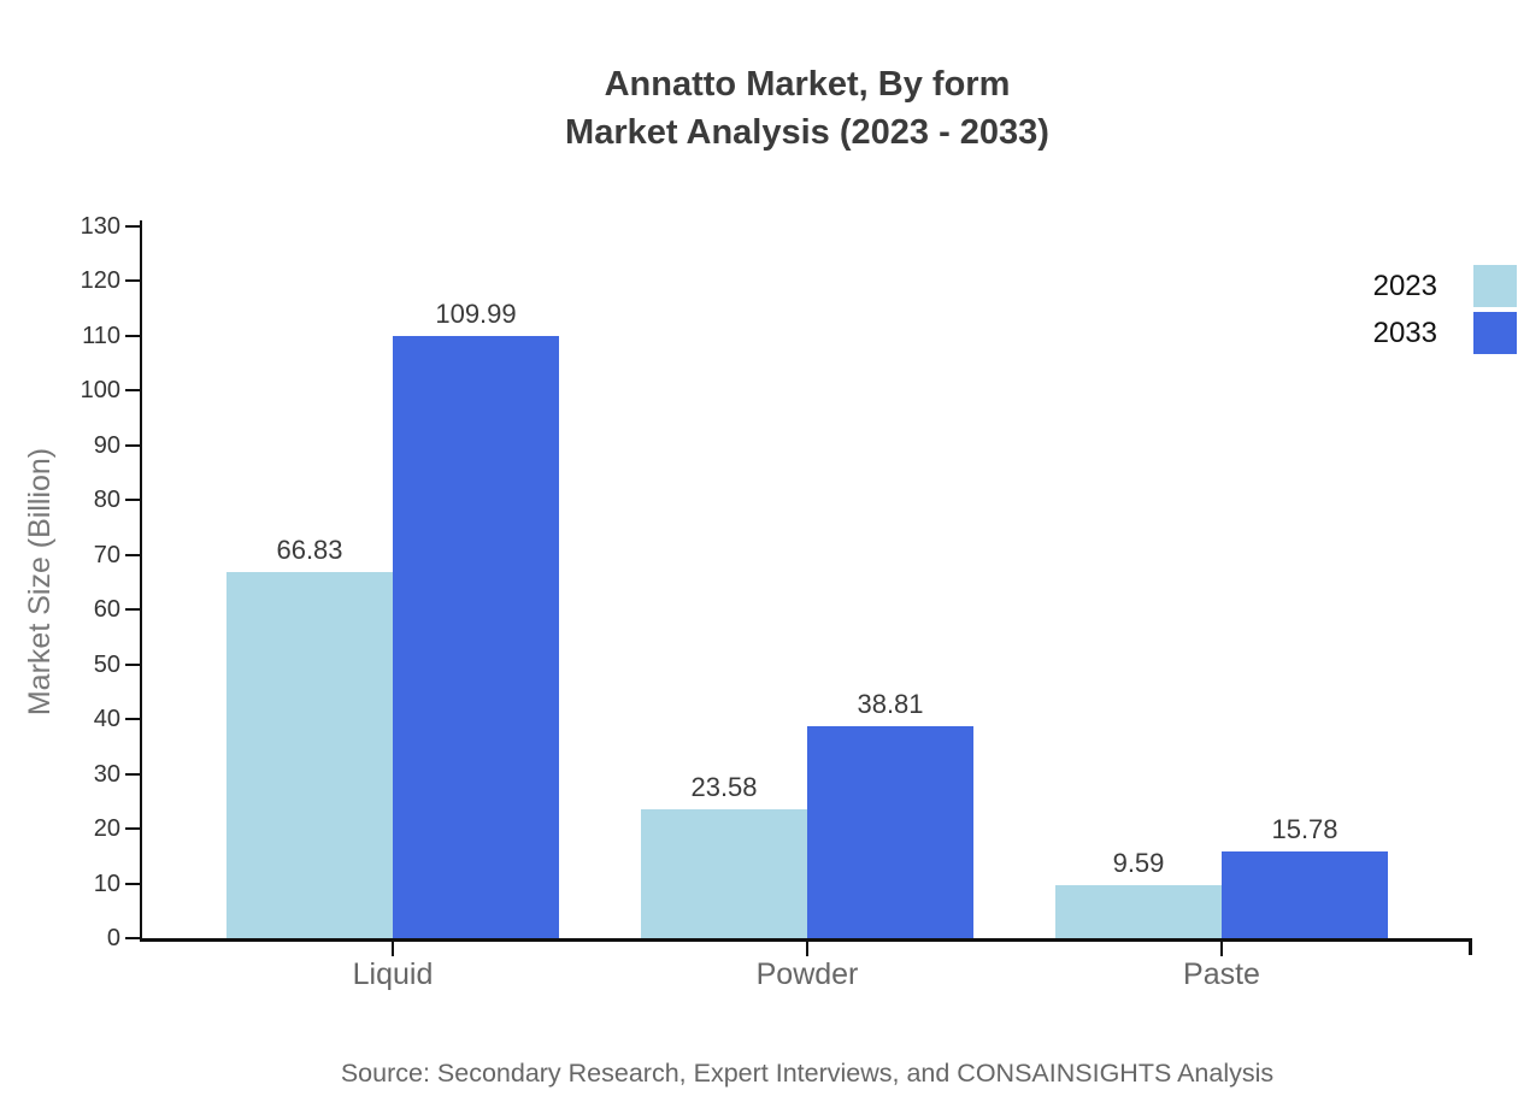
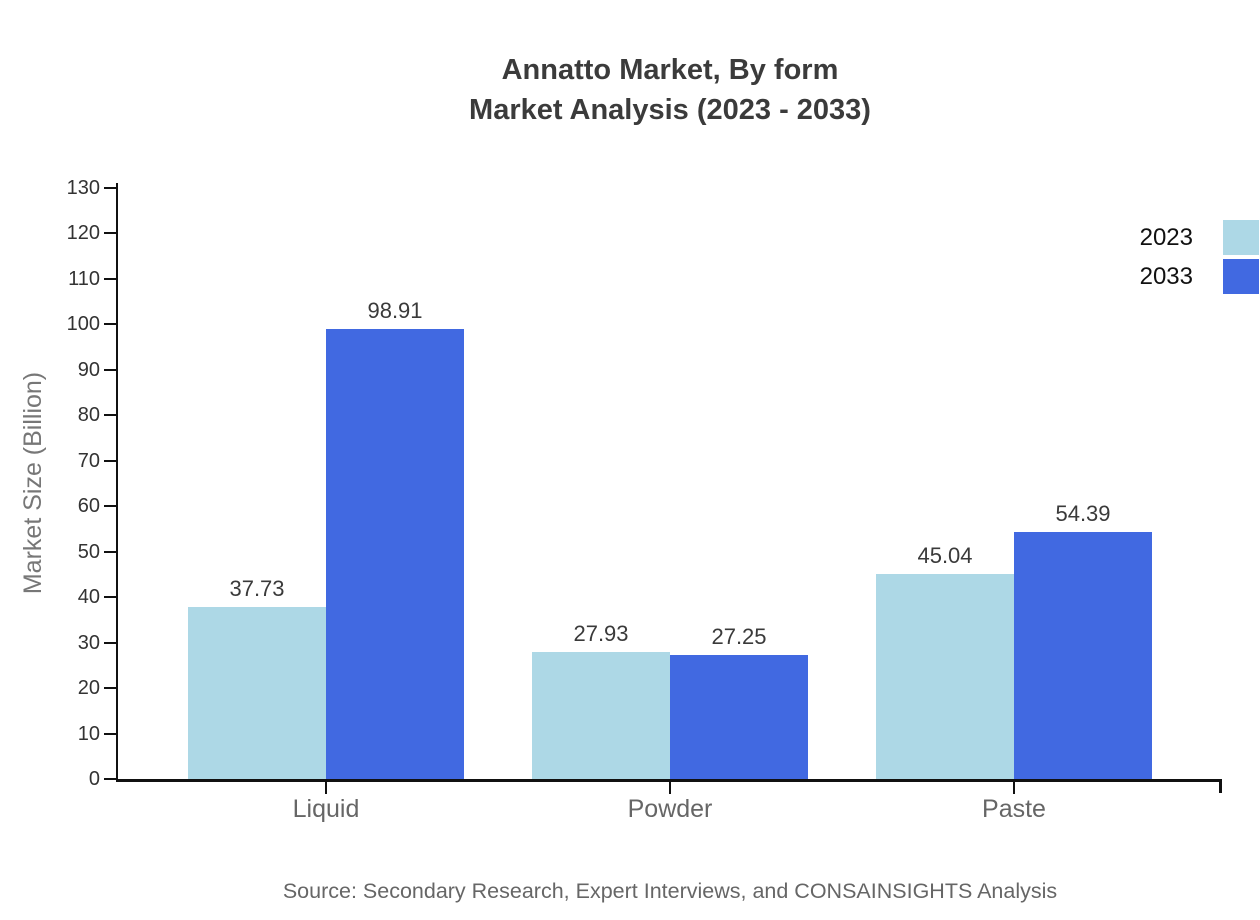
2023/Liquid: 66.83 -> 37.73
2033/Liquid: 109.99 -> 98.91
2023/Powder: 23.58 -> 27.93
2033/Powder: 38.81 -> 27.25
2023/Paste: 9.59 -> 45.04
2033/Paste: 15.78 -> 54.39
